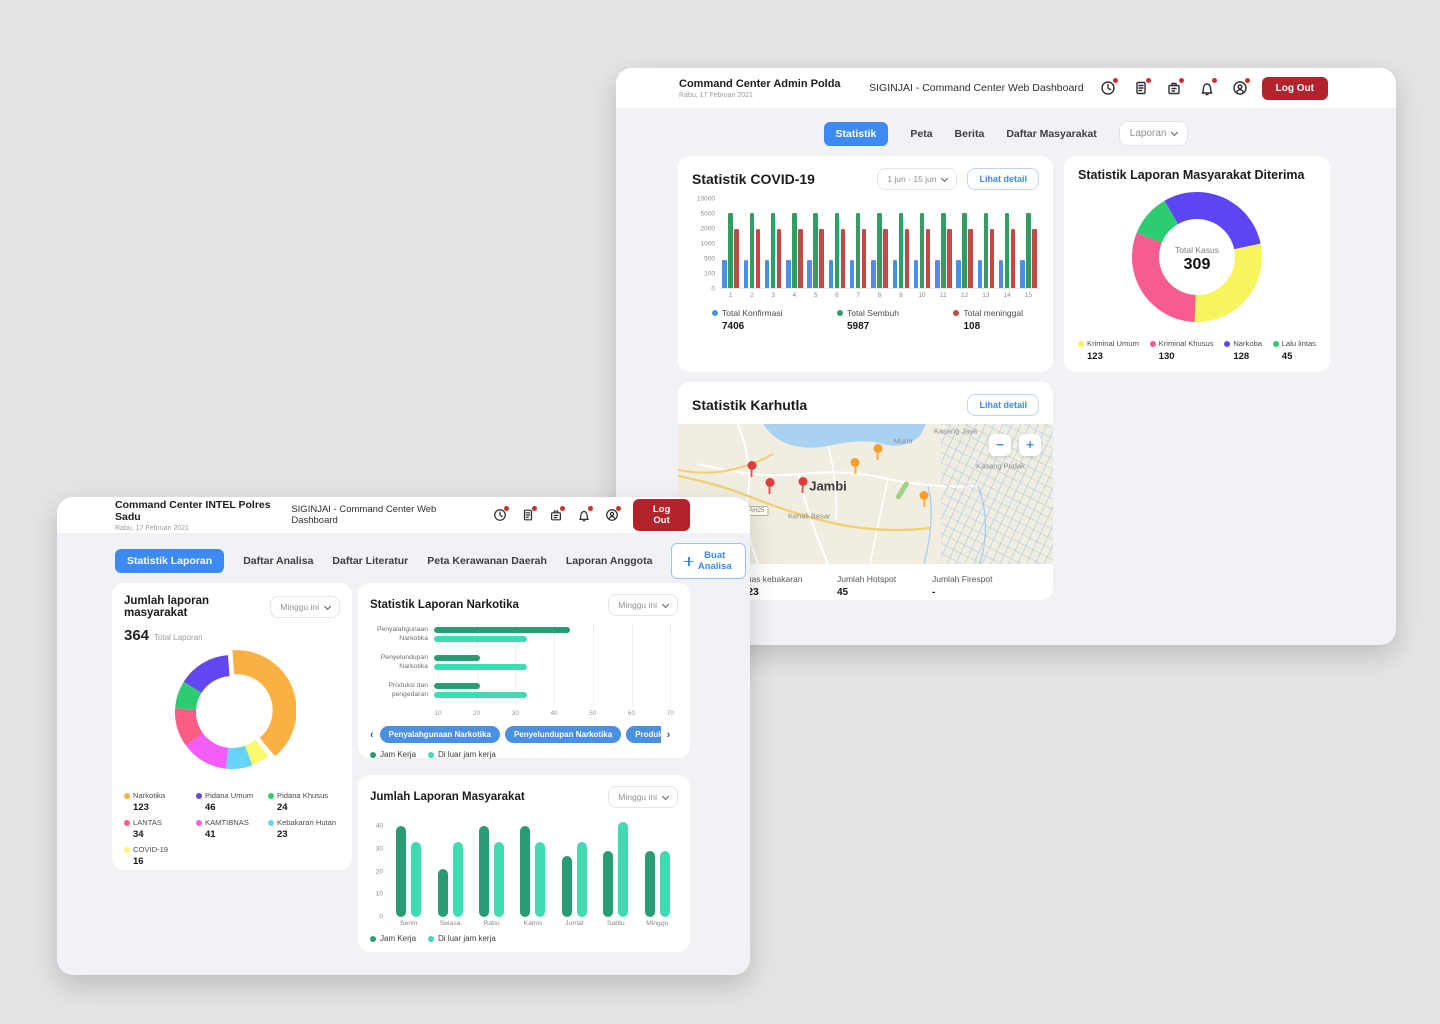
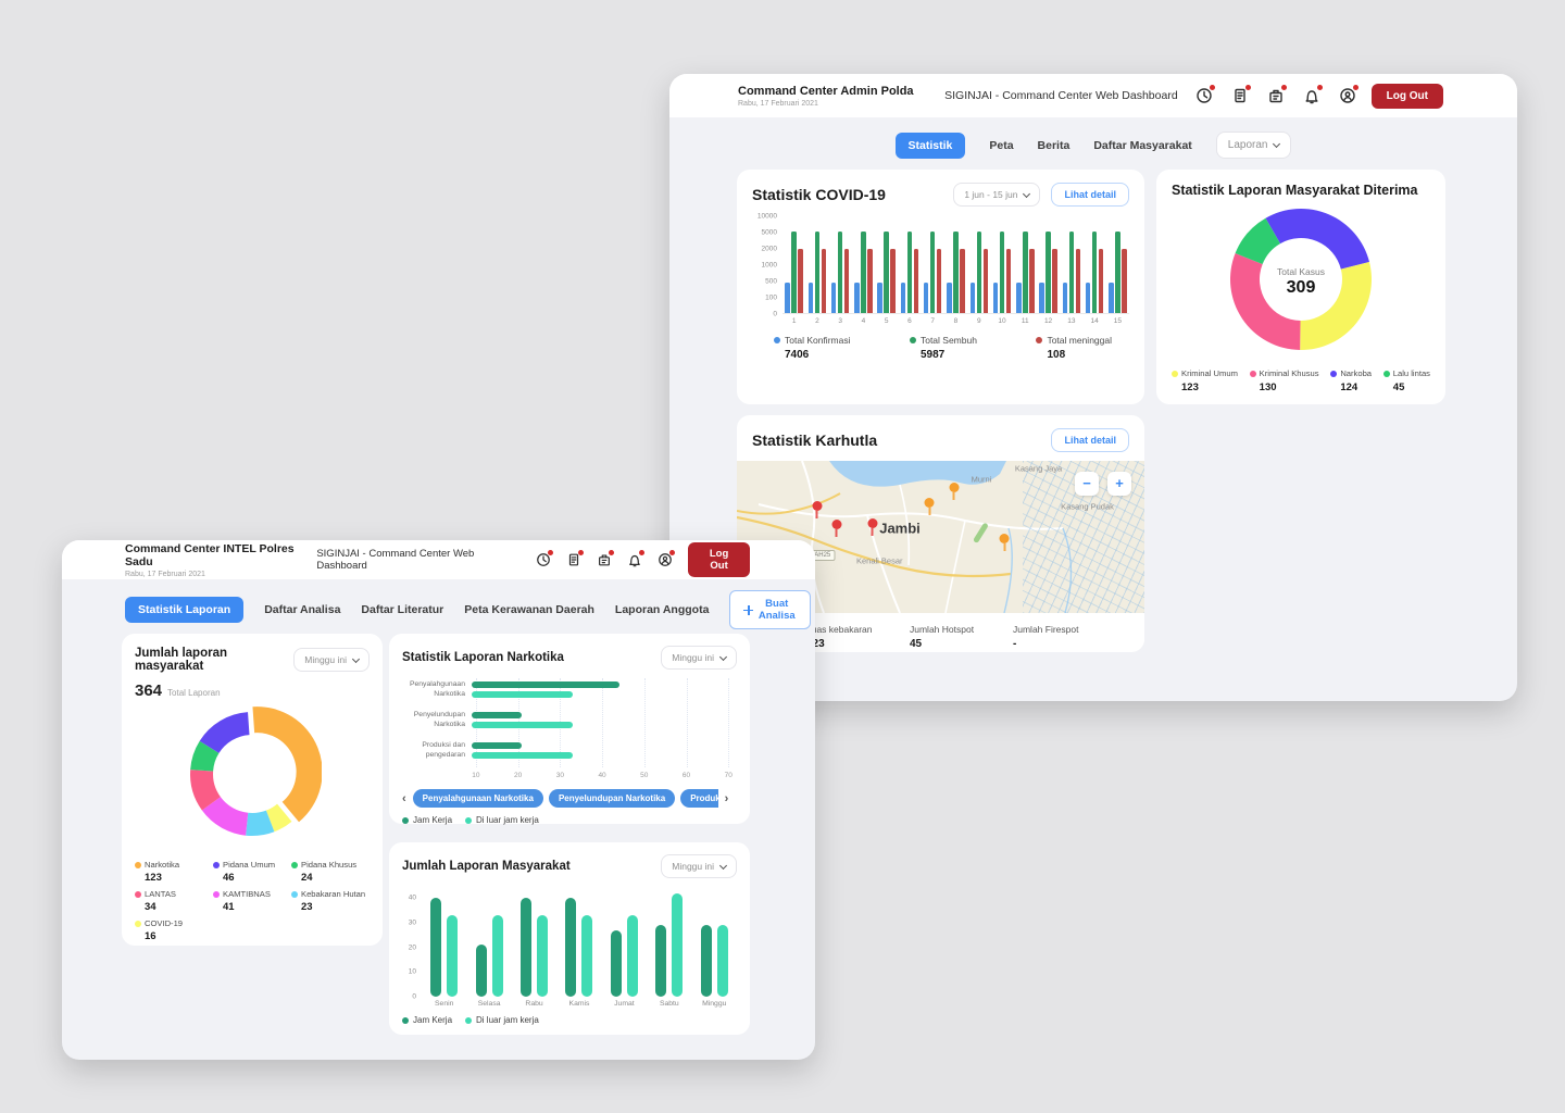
Statistik Laporan Masyarakat Diterima/Narkoba: 128 -> 124
